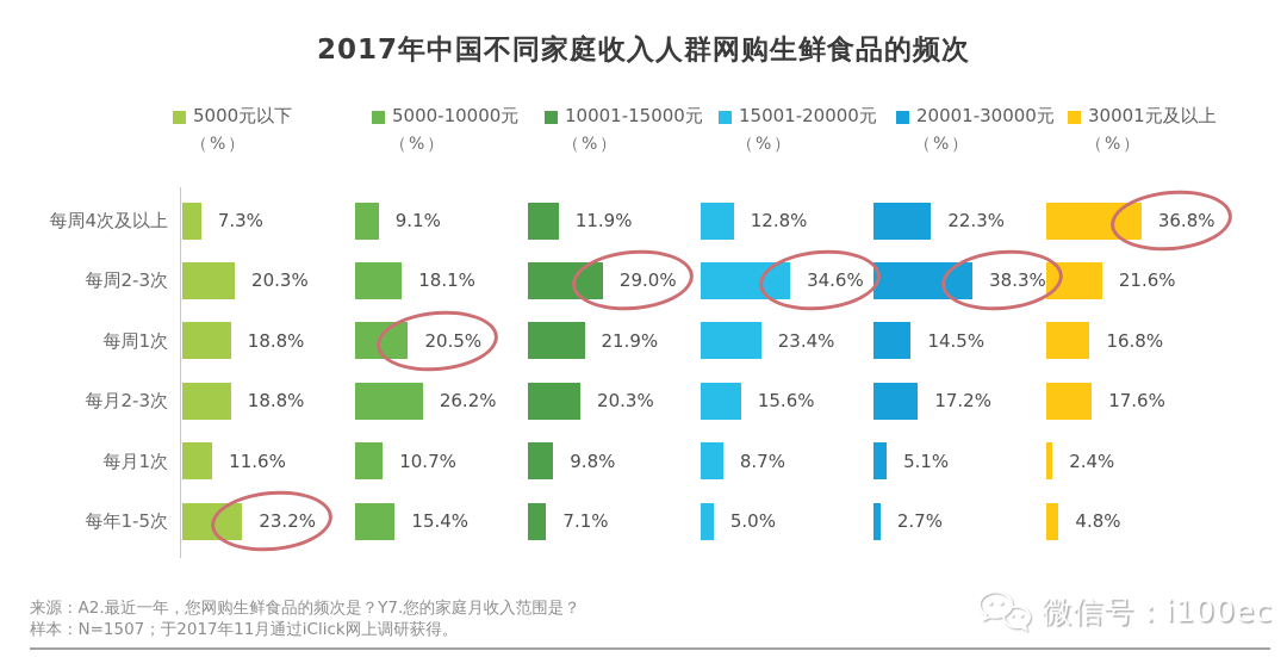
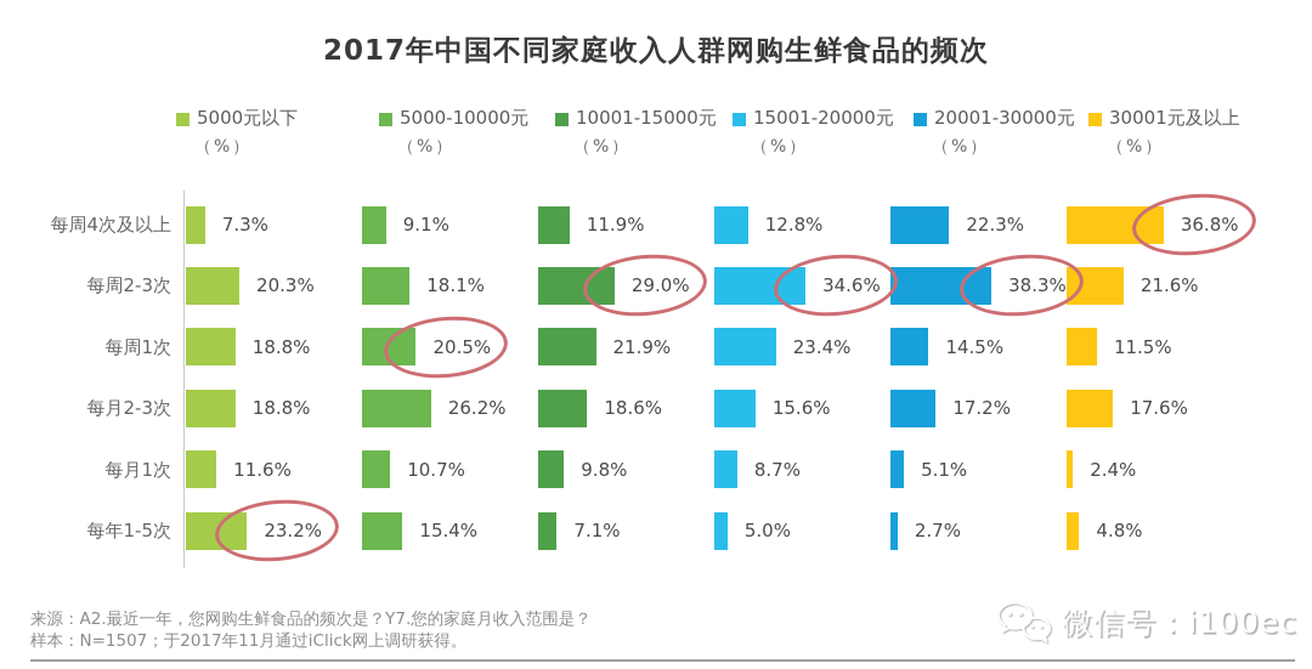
30001元及以上/每周1次: 16.8% -> 11.5%
10001-15000元/每月2-3次: 20.3% -> 18.6%
